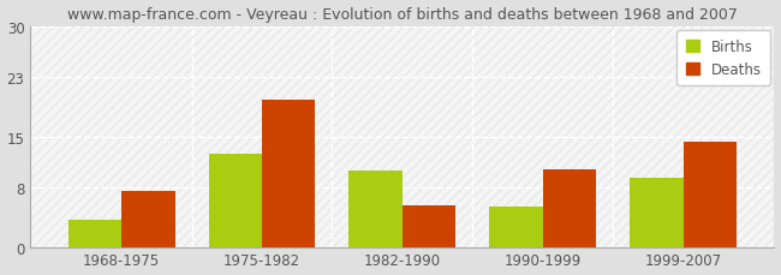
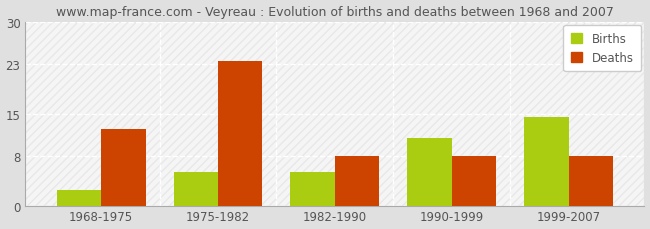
Births/1968-1975: 3.6 -> 2.5
Deaths/1968-1975: 7.6 -> 12.5
Births/1975-1982: 12.6 -> 5.5
Deaths/1975-1982: 20.0 -> 23.5
Births/1982-1990: 10.4 -> 5.5
Deaths/1982-1990: 5.6 -> 8.0
Births/1990-1999: 5.4 -> 11.0
Deaths/1990-1999: 10.6 -> 8.0
Births/1999-2007: 9.4 -> 14.5
Deaths/1999-2007: 14.2 -> 8.0
